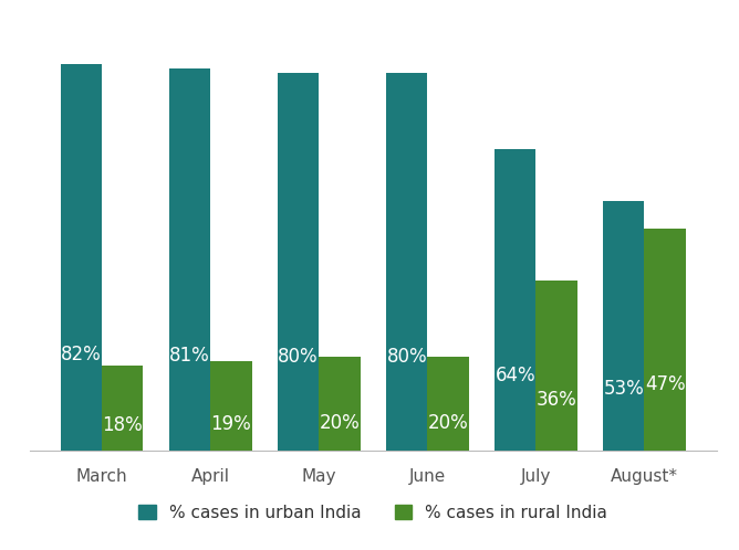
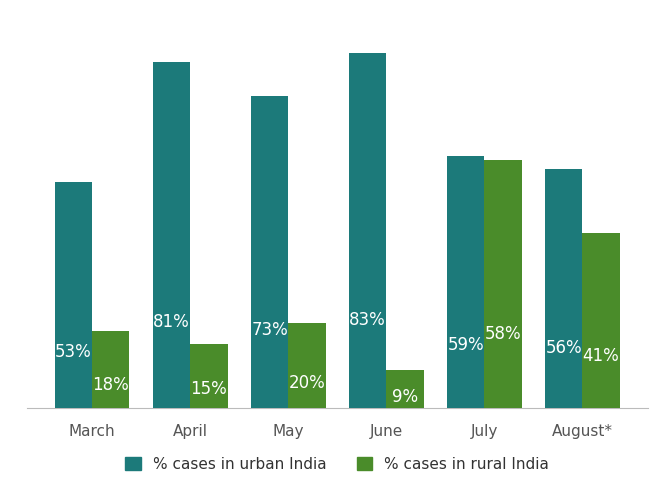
% cases in urban India/March: 82% -> 53%
% cases in rural India/April: 19% -> 15%
% cases in urban India/May: 80% -> 73%
% cases in urban India/June: 80% -> 83%
% cases in rural India/June: 20% -> 9%
% cases in urban India/July: 64% -> 59%
% cases in rural India/July: 36% -> 58%
% cases in urban India/August*: 53% -> 56%
% cases in rural India/August*: 47% -> 41%
